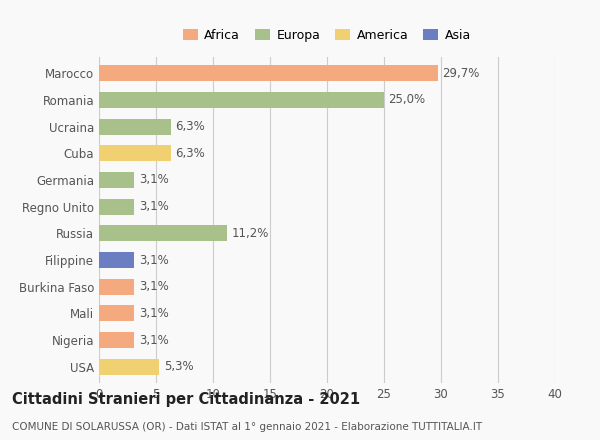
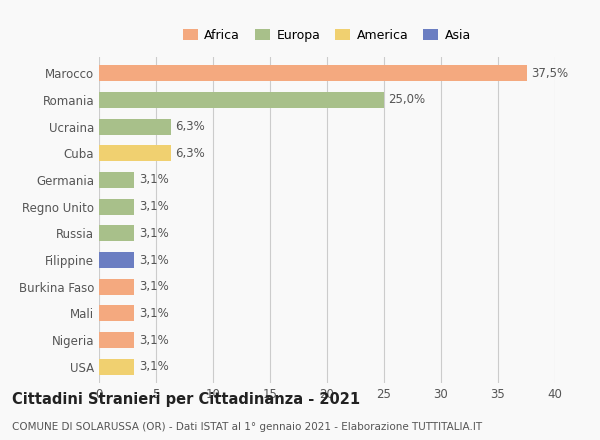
Marocco: 29,7% -> 37,5%
Russia: 11,2% -> 3,1%
USA: 5,3% -> 3,1%
